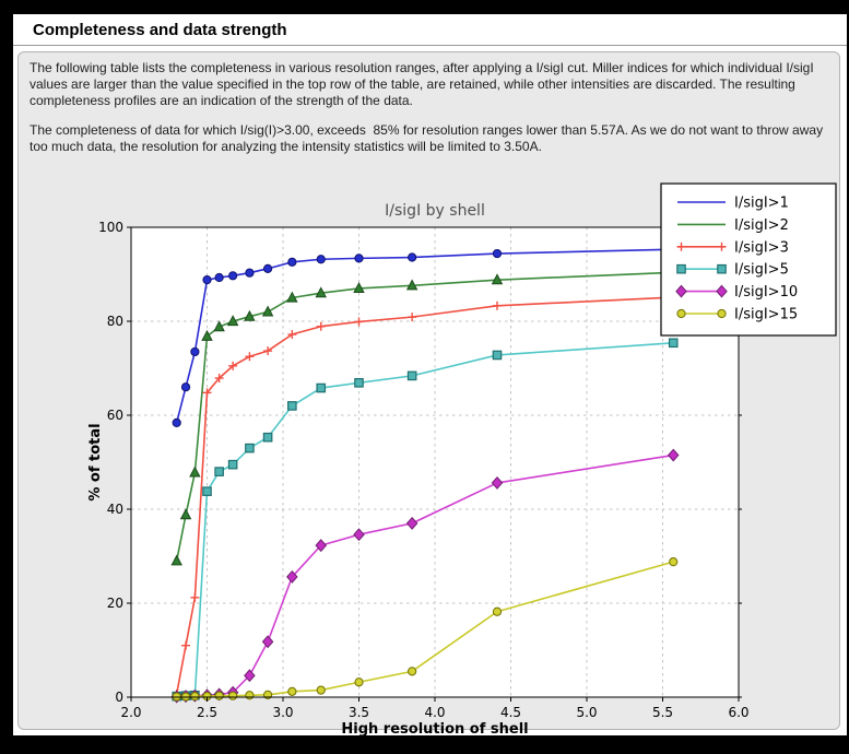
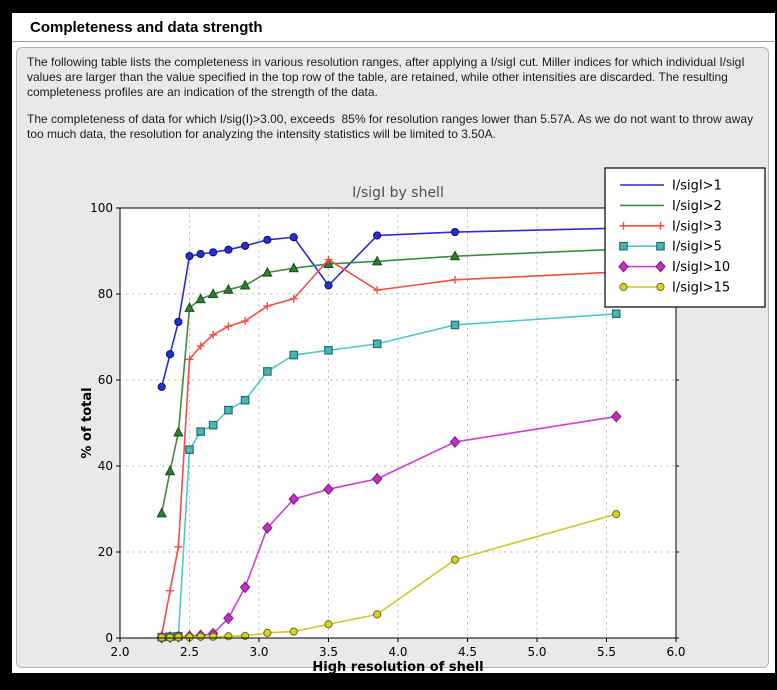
I/sigI>1/3.5: 93 -> 82
I/sigI>3/3.5: 80 -> 88
